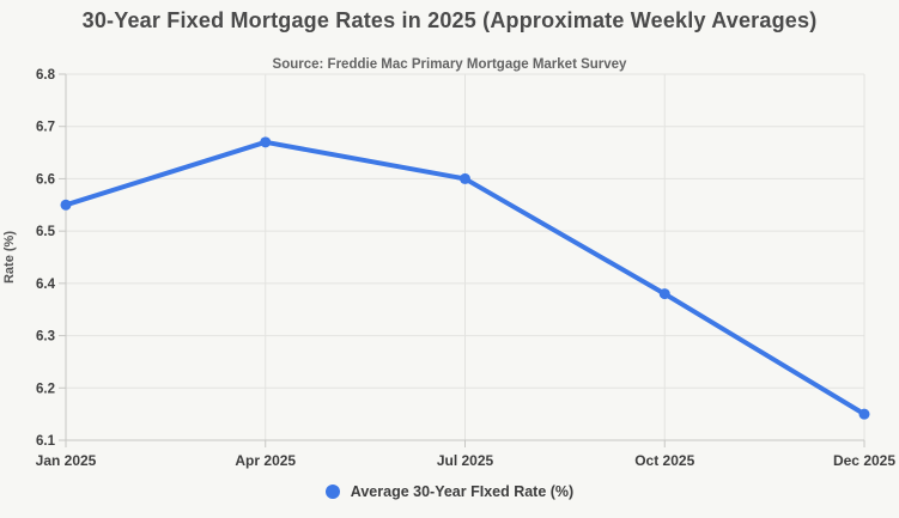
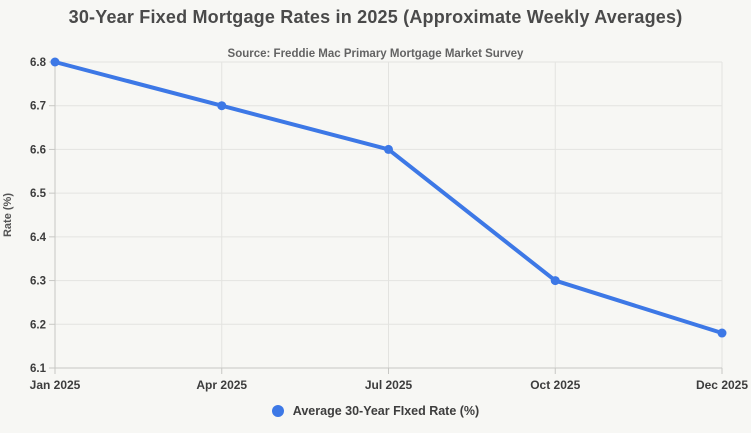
Jan 2025: 6.55 -> 6.80
Apr 2025: 6.67 -> 6.70
Oct 2025: 6.38 -> 6.30
Dec 2025: 6.15 -> 6.18
